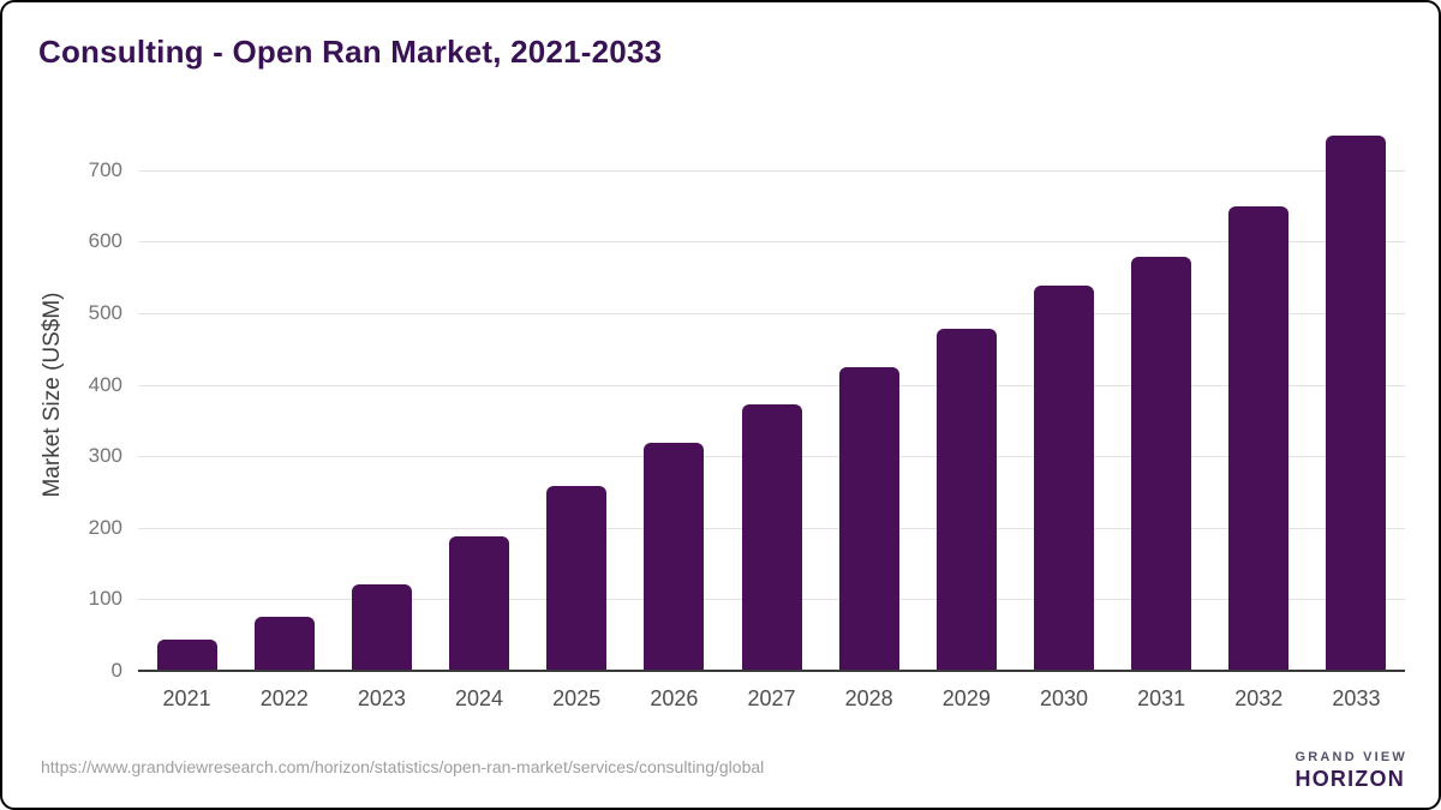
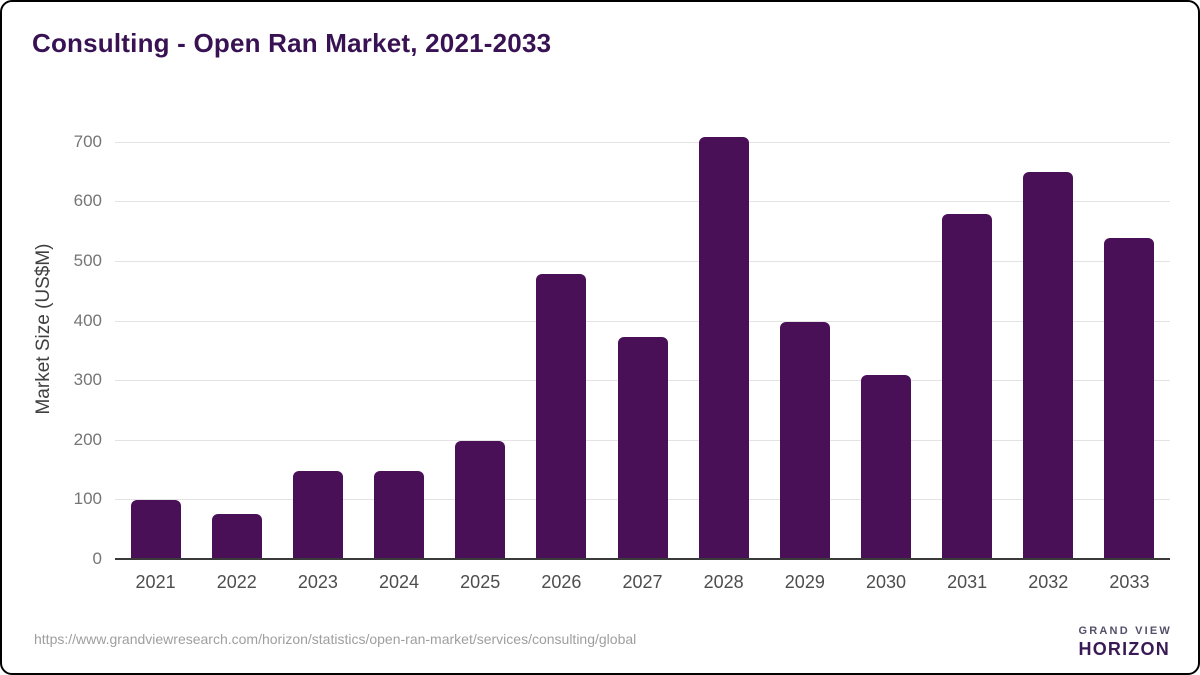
2021: 40 -> 100
2023: 120 -> 150
2024: 190 -> 150
2025: 260 -> 200
2026: 320 -> 480
2028: 430 -> 710
2029: 480 -> 400
2030: 540 -> 310
2033: 750 -> 540
